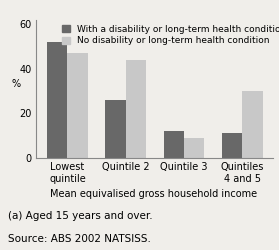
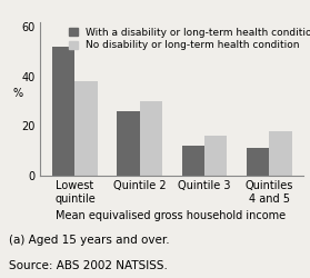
No disability or long-term health condition/Lowest quintile: 47 -> 38
No disability or long-term health condition/Quintile 2: 44 -> 30
No disability or long-term health condition/Quintile 3: 9 -> 16
No disability or long-term health condition/Quintiles 4 and 5: 30 -> 18
